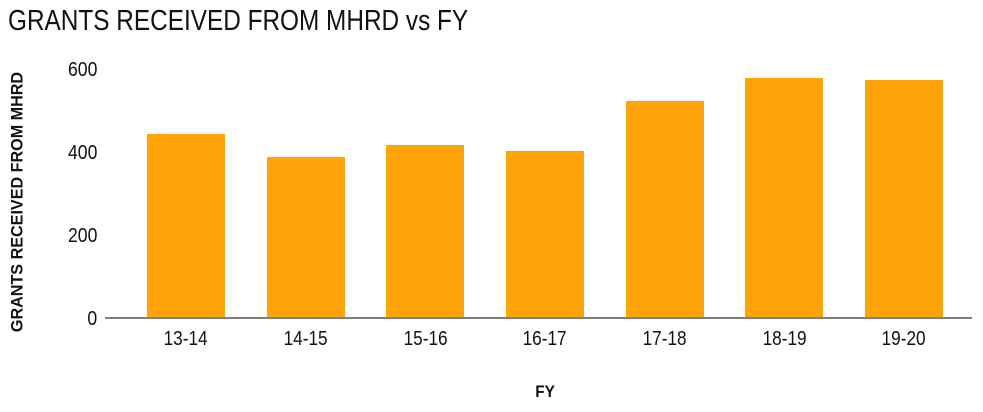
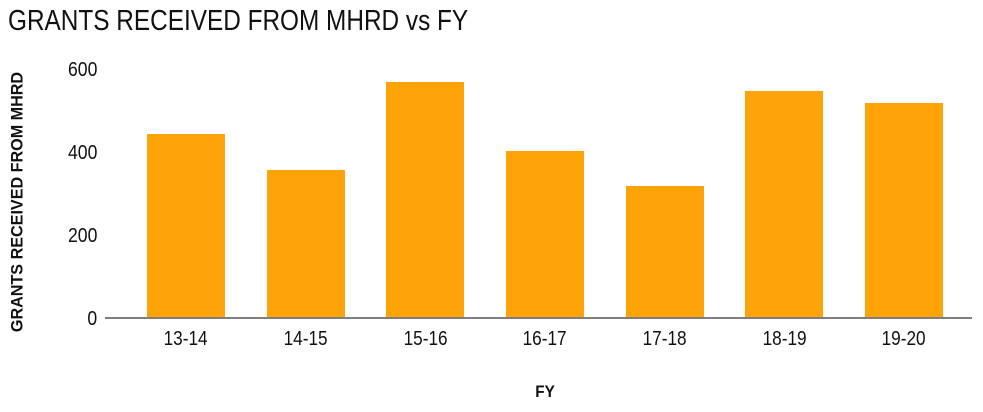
14-15: 390 -> 360
15-16: 420 -> 570
17-18: 520 -> 320
18-19: 580 -> 550
19-20: 580 -> 520
